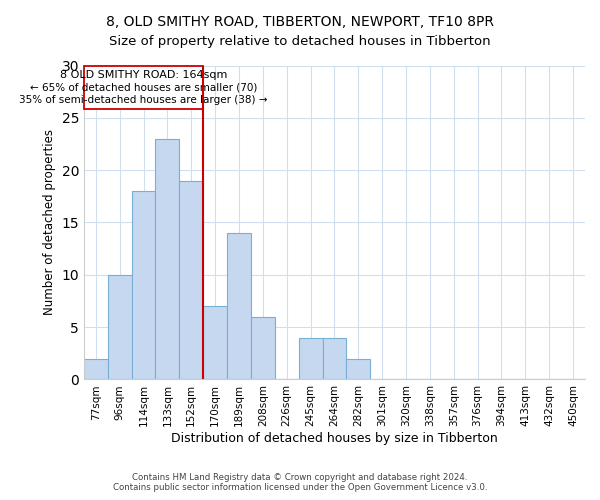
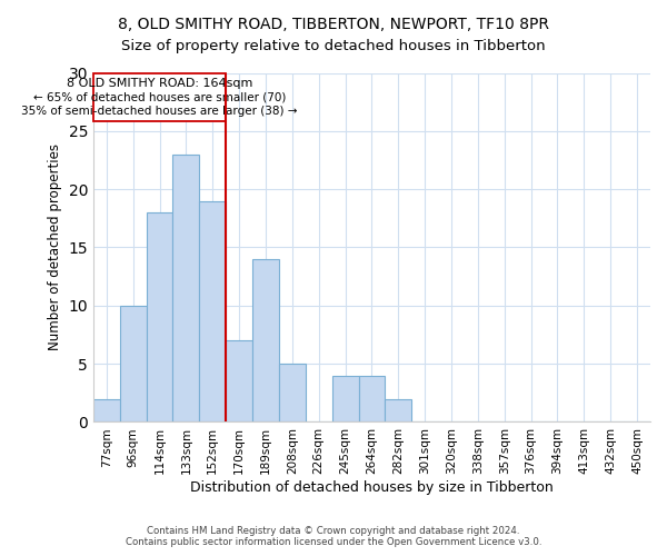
208sqm: 6 -> 5
